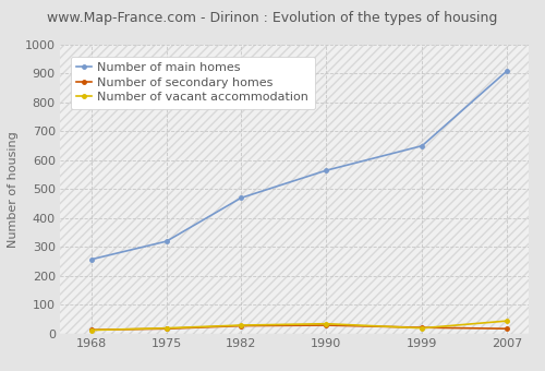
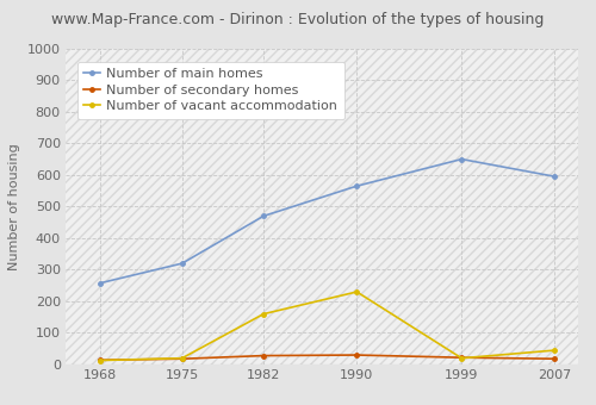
Number of vacant accommodation/1982: 30 -> 160
Number of vacant accommodation/1990: 35 -> 230
Number of main homes/2007: 910 -> 595
